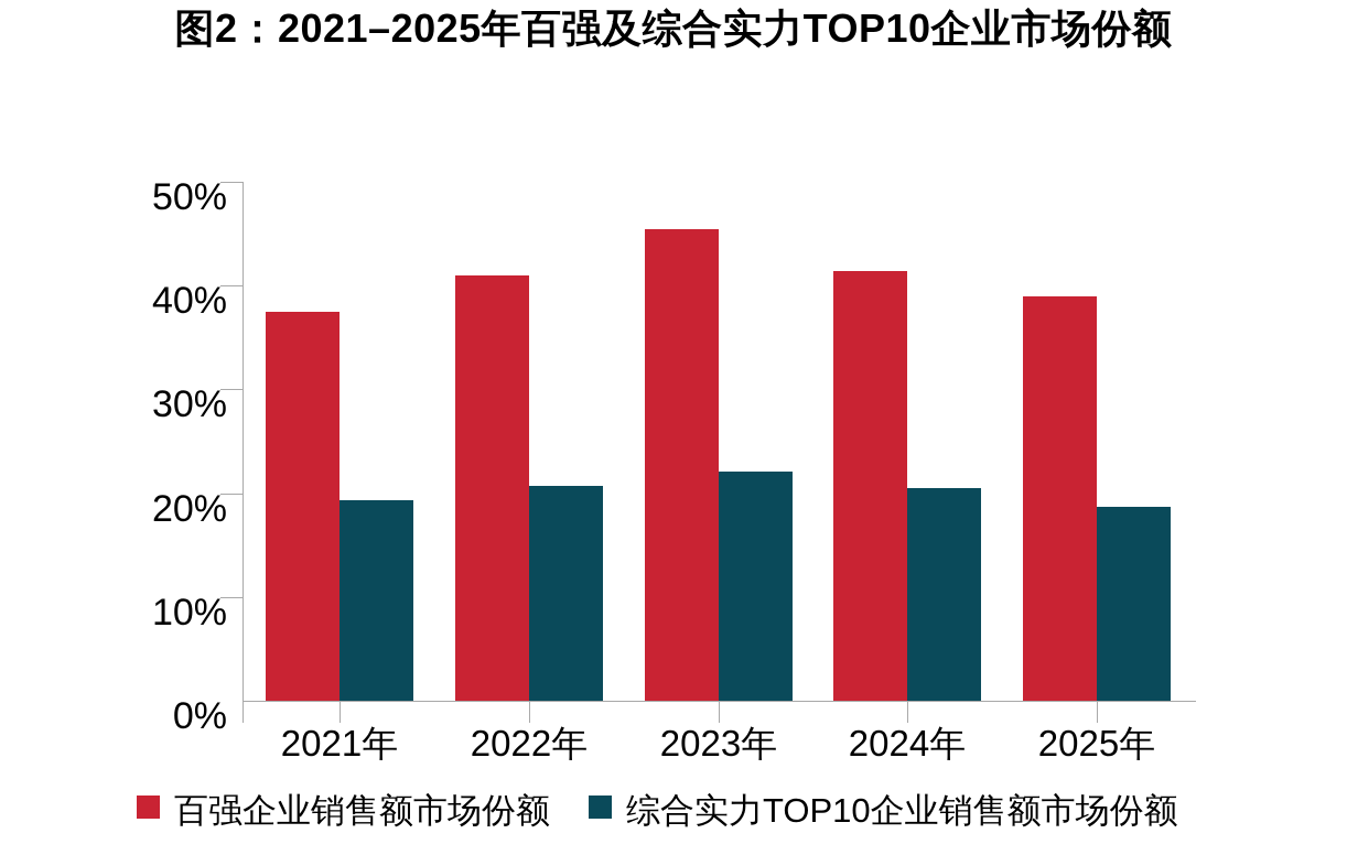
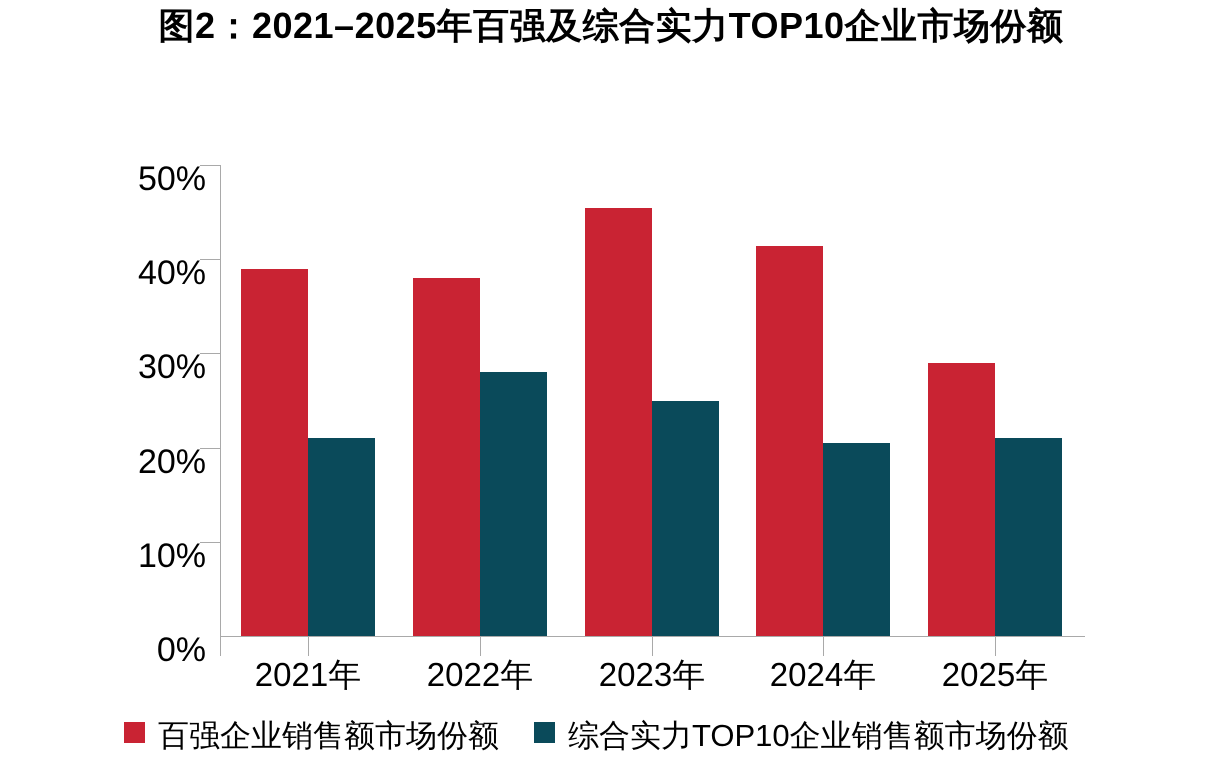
百强企业销售额市场份额/2021年: 38% -> 39%
综合实力TOP10企业销售额市场份额/2021年: 19% -> 21%
百强企业销售额市场份额/2022年: 41% -> 38%
综合实力TOP10企业销售额市场份额/2022年: 21% -> 28%
综合实力TOP10企业销售额市场份额/2023年: 22% -> 25%
百强企业销售额市场份额/2025年: 39% -> 29%
综合实力TOP10企业销售额市场份额/2025年: 19% -> 21%
